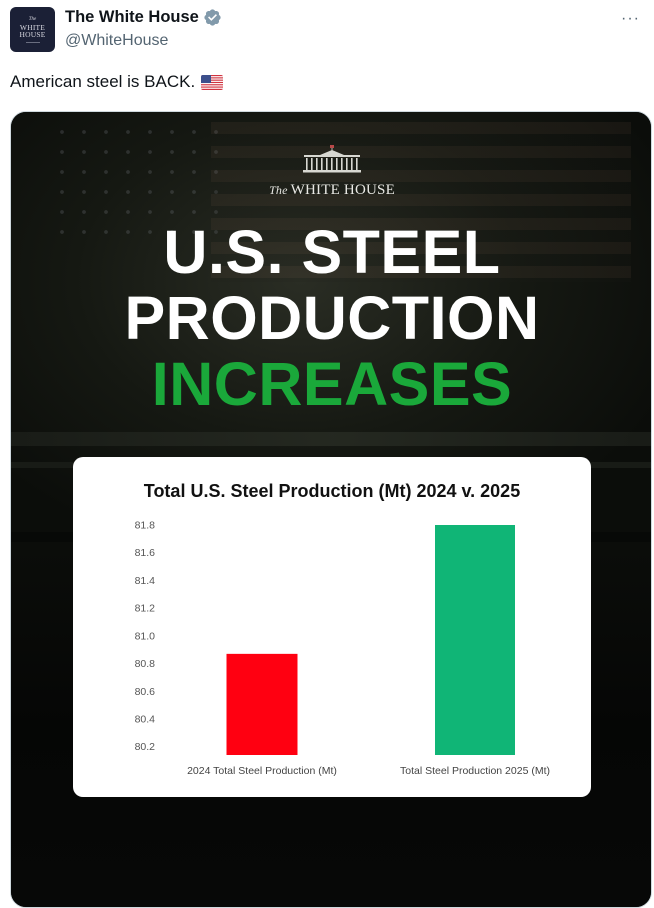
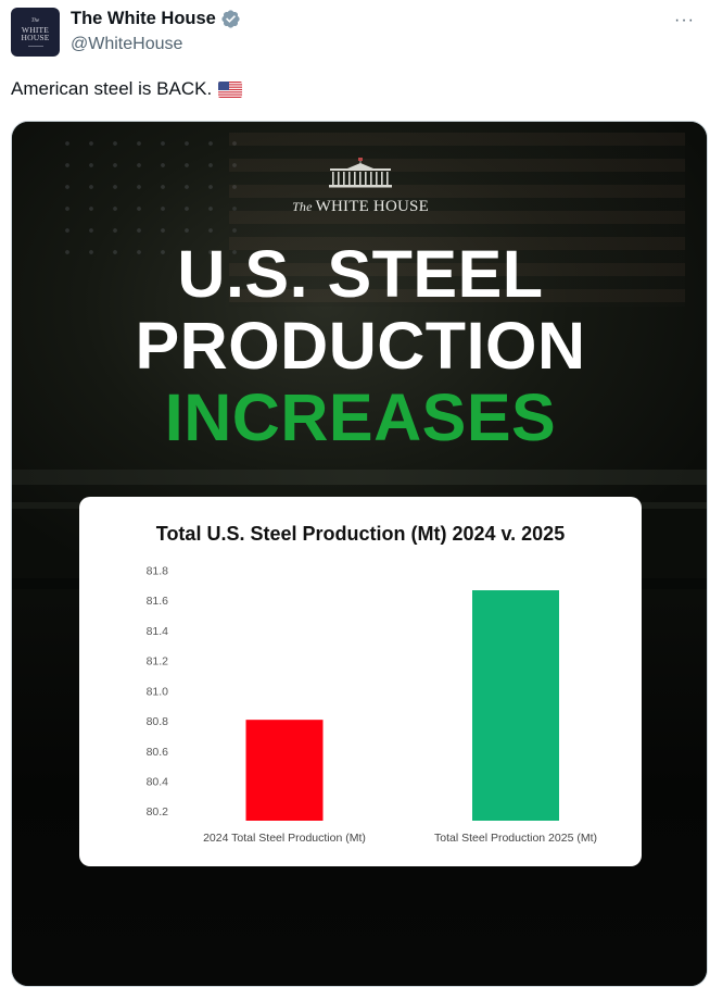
2024 Total Steel Production (Mt): 80.87 -> 80.81
Total Steel Production 2025 (Mt): 81.80 -> 81.67
